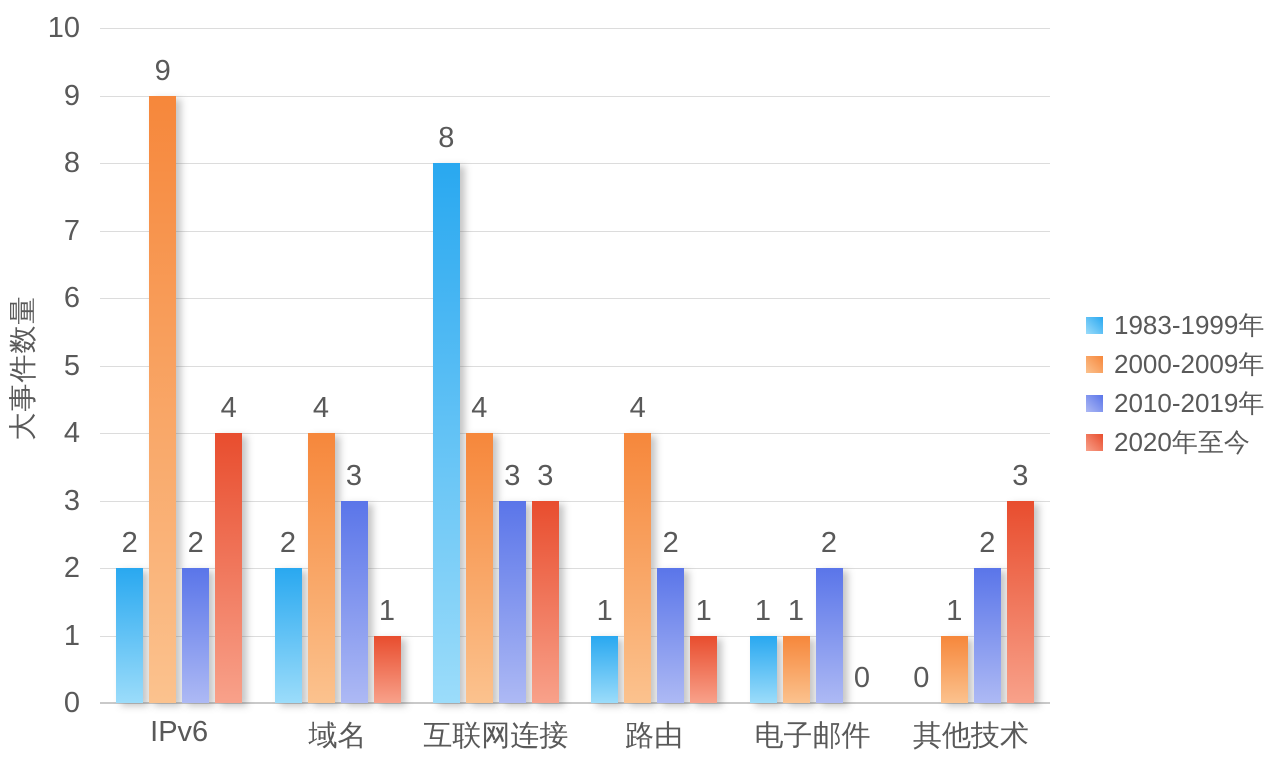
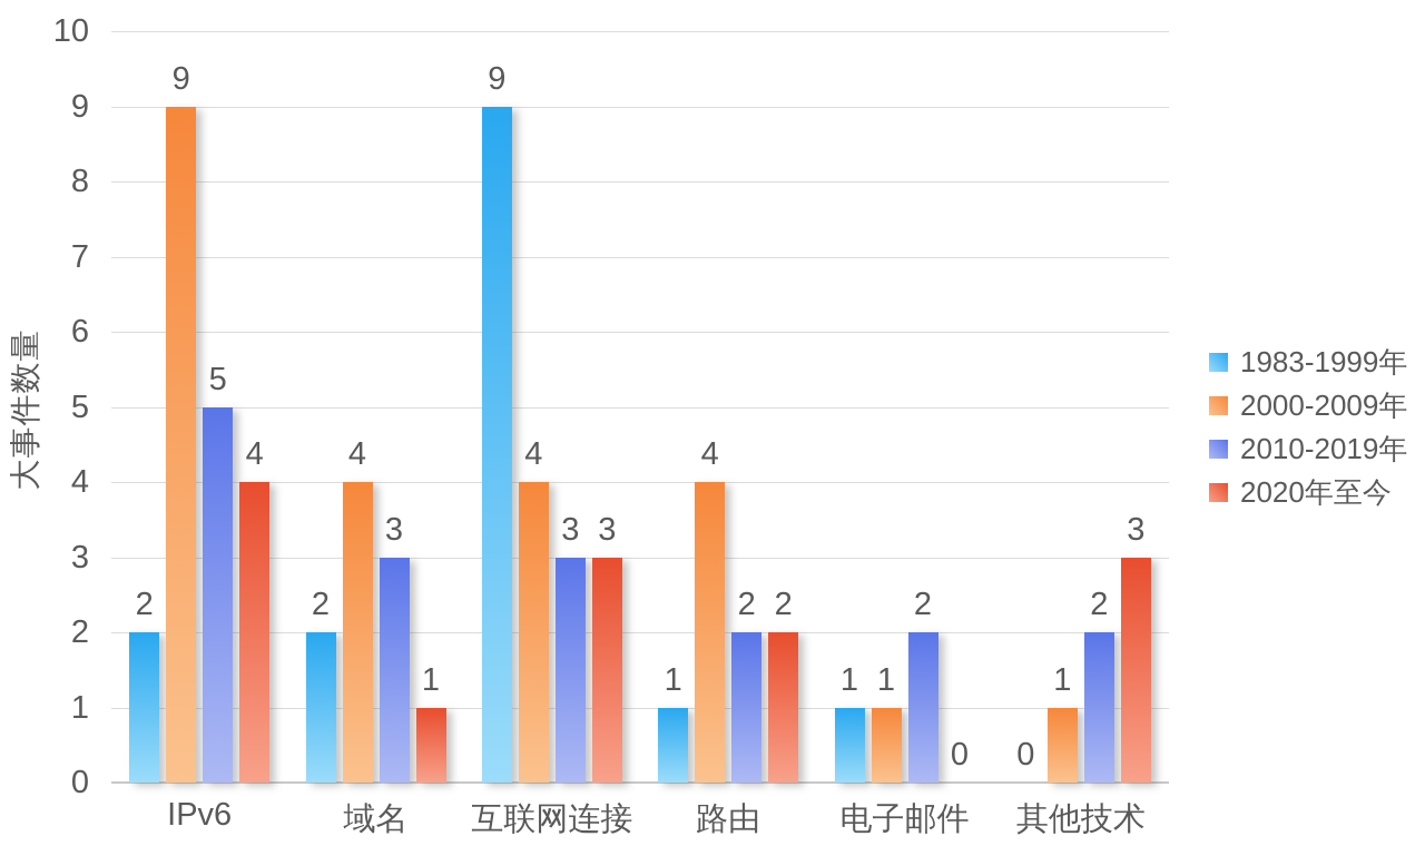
2010-2019年/IPv6: 2 -> 5
1983-1999年/互联网连接: 8 -> 9
2020年至今/路由: 1 -> 2
